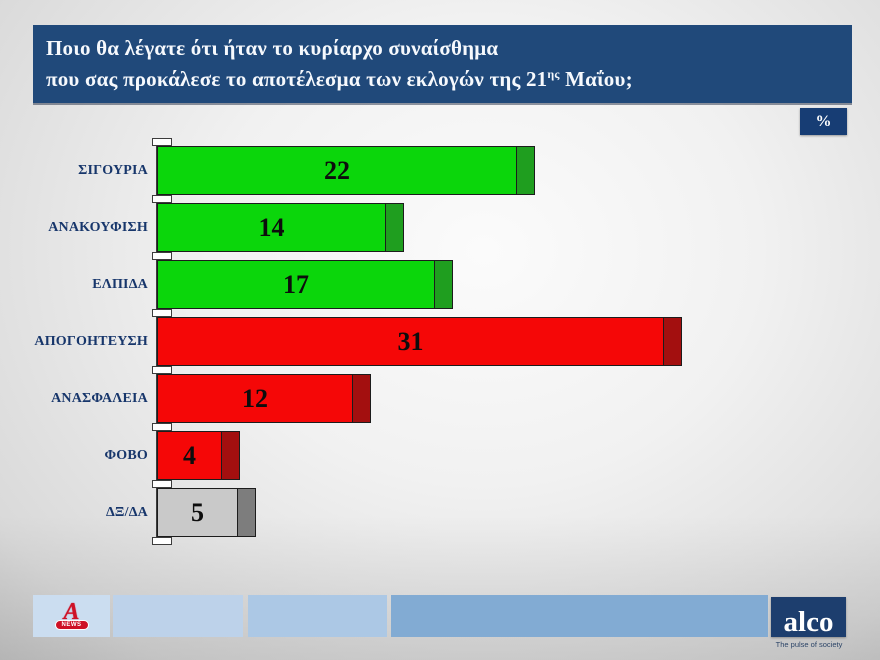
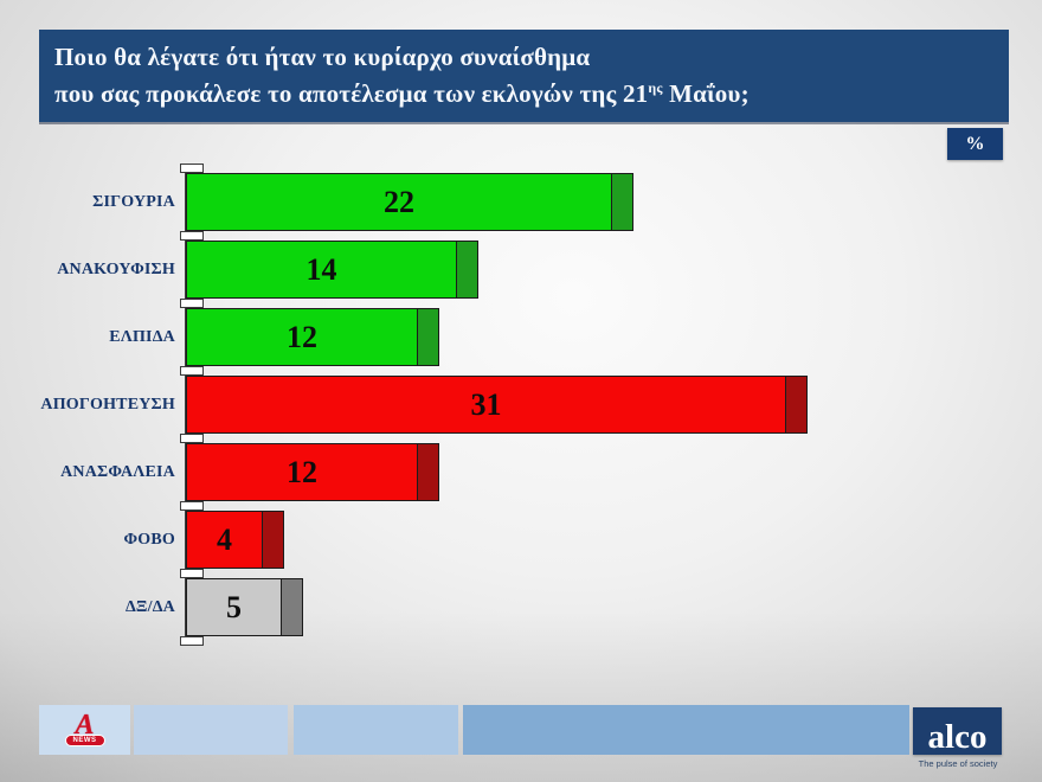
ΕΛΠΙΔΑ: 17 -> 12
